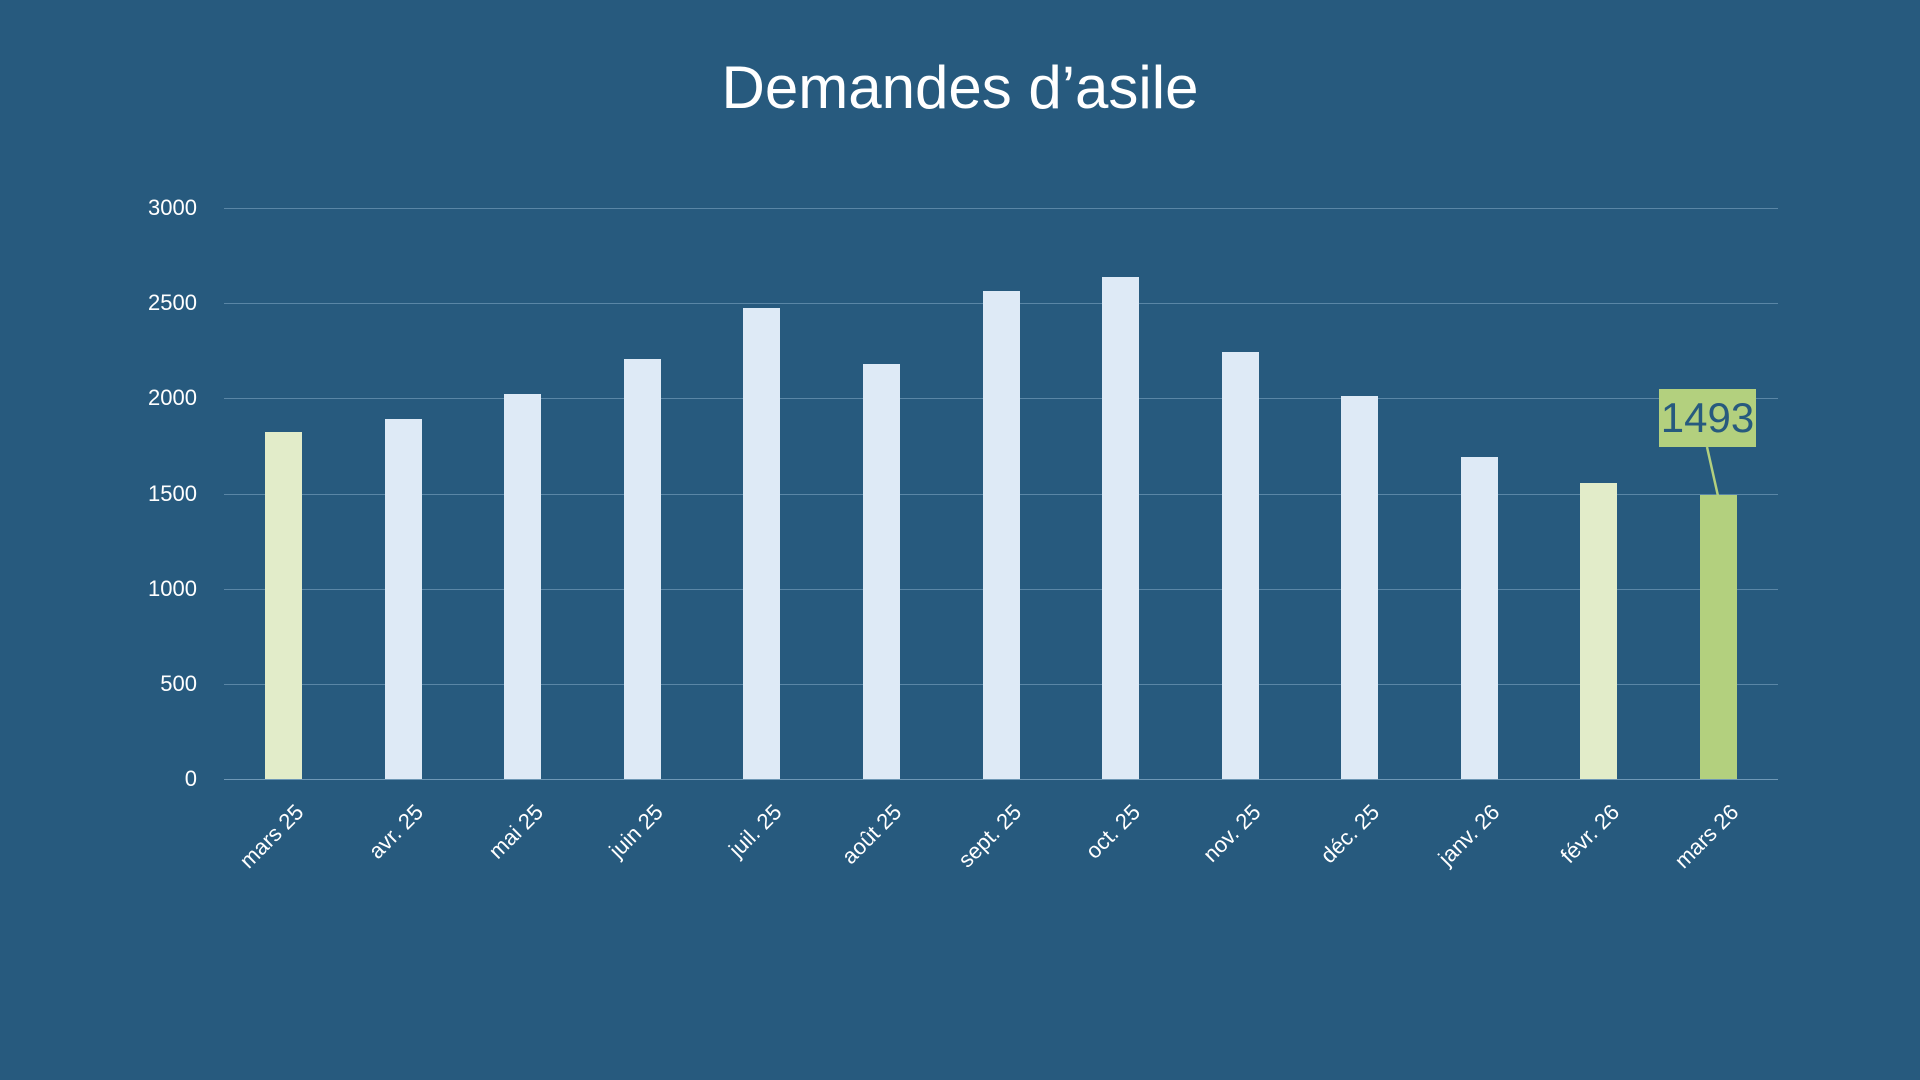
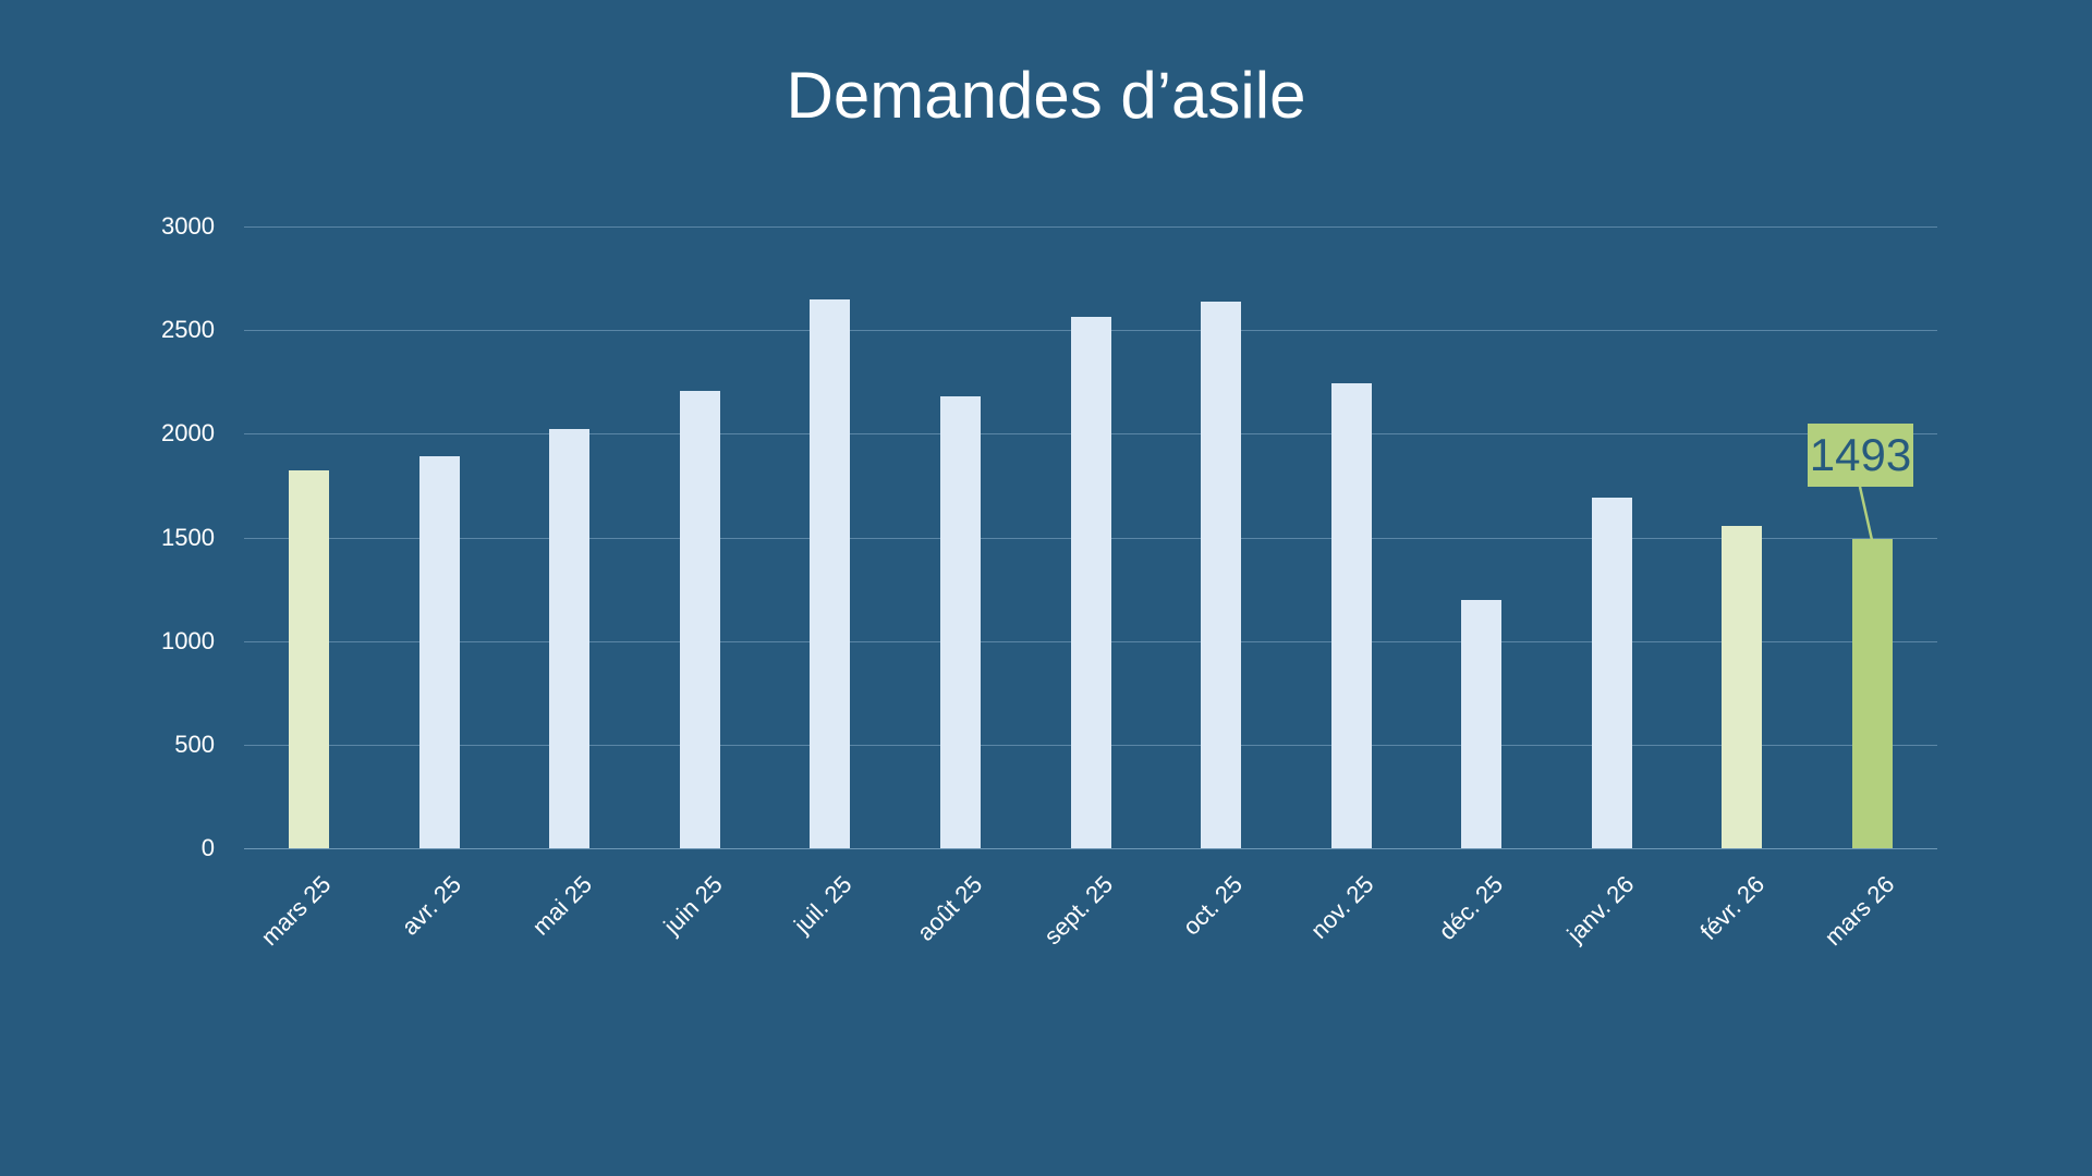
juil. 25: 2480 -> 2650
déc. 25: 2010 -> 1200
